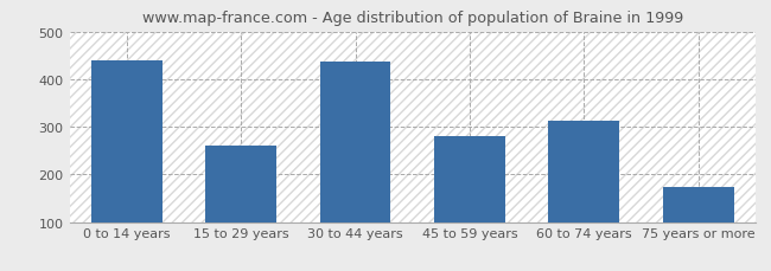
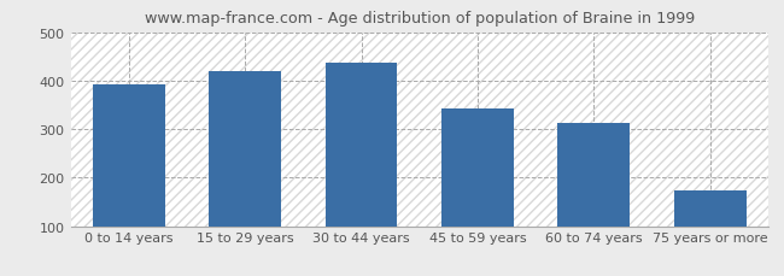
0 to 14 years: 440 -> 392
15 to 29 years: 260 -> 420
45 to 59 years: 280 -> 342
